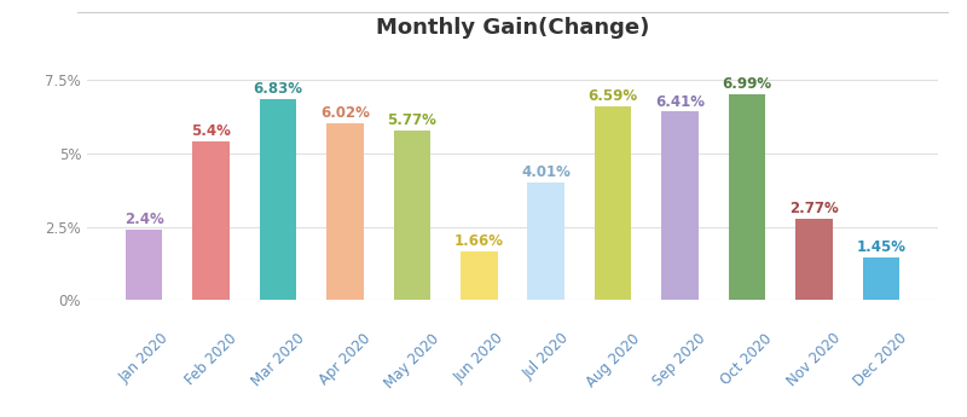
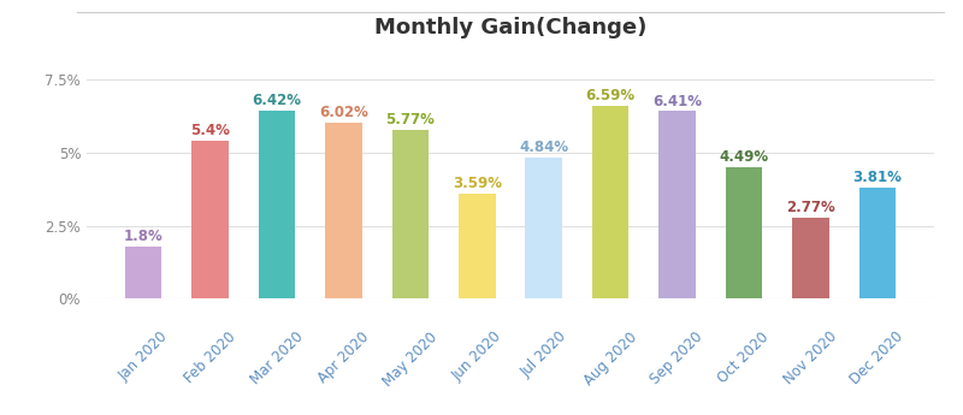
Jan 2020: 2.4% -> 1.8%
Mar 2020: 6.83% -> 6.42%
Jun 2020: 1.66% -> 3.59%
Jul 2020: 4.01% -> 4.84%
Oct 2020: 6.99% -> 4.49%
Dec 2020: 1.45% -> 3.81%
